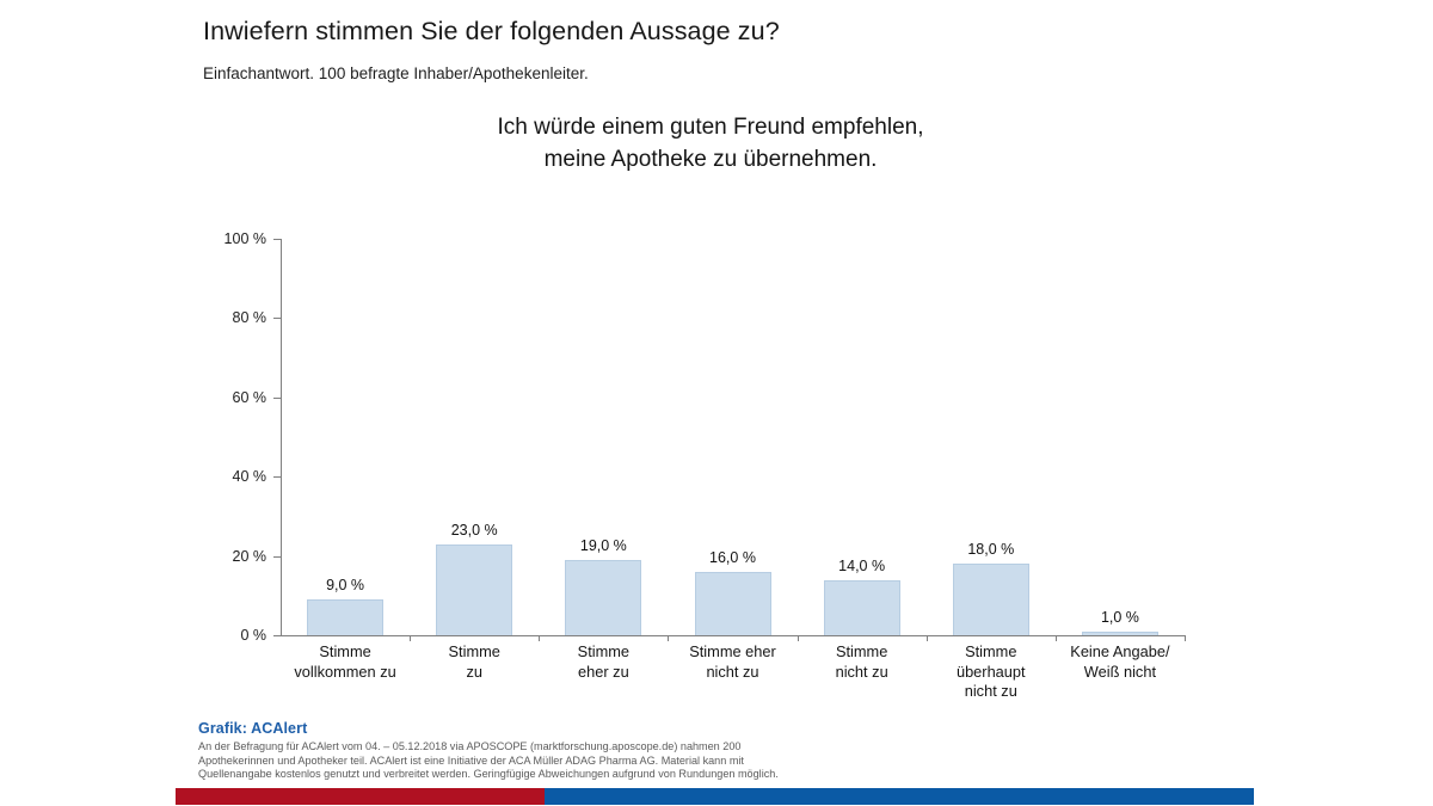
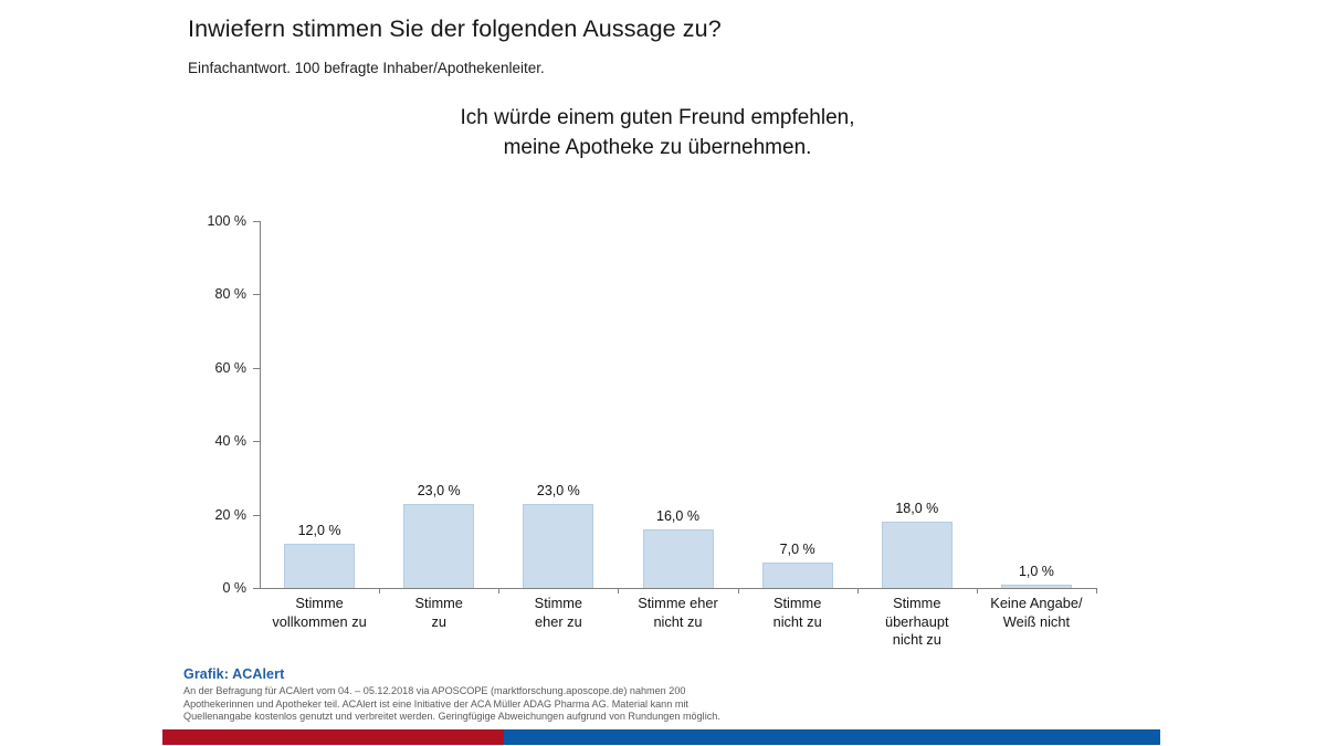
Stimme vollkommen zu: 9,0 -> 12,0
Stimme eher zu: 19,0 -> 23,0
Stimme nicht zu: 14,0 -> 7,0
